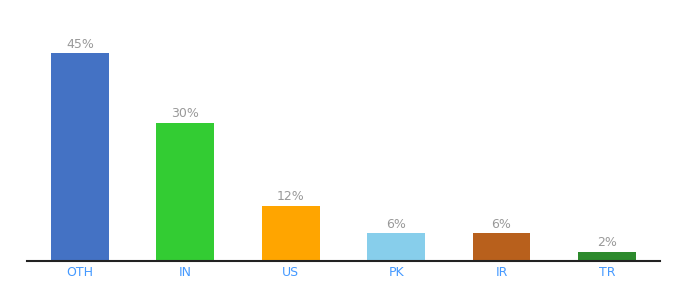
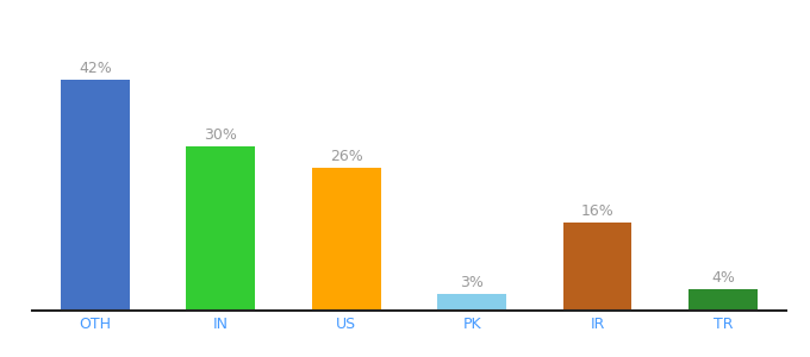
OTH: 45% -> 42%
US: 12% -> 26%
PK: 6% -> 3%
IR: 6% -> 16%
TR: 2% -> 4%
